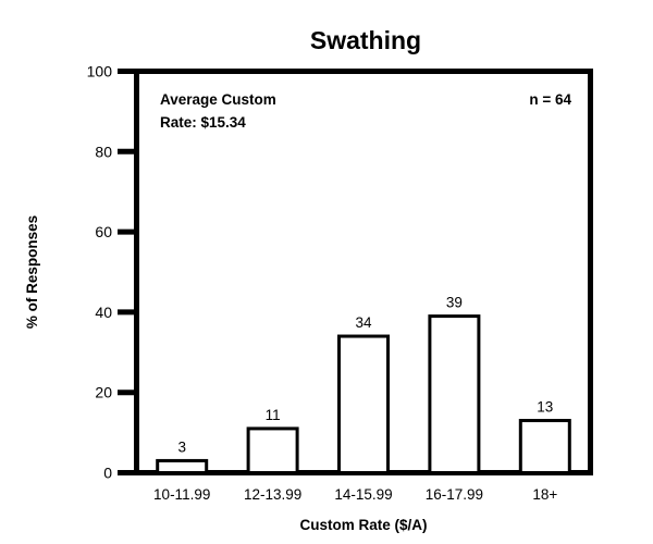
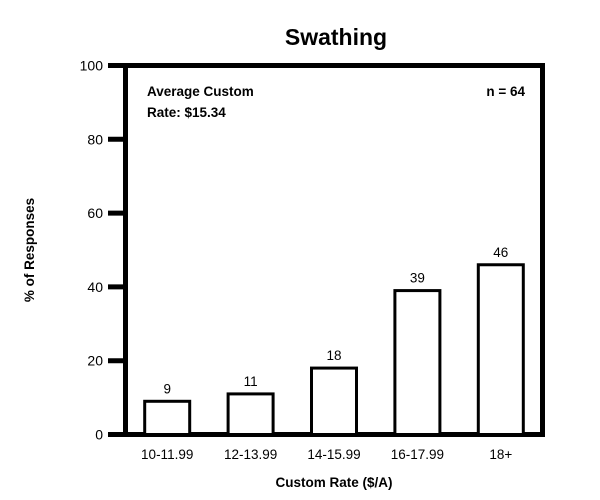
10-11.99: 3 -> 9
14-15.99: 34 -> 18
18+: 13 -> 46
